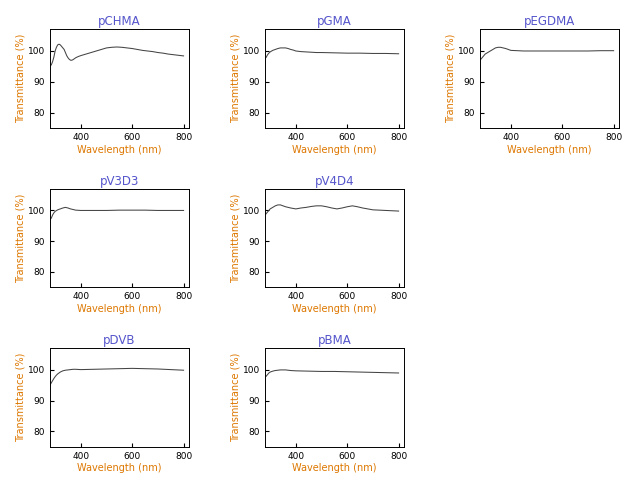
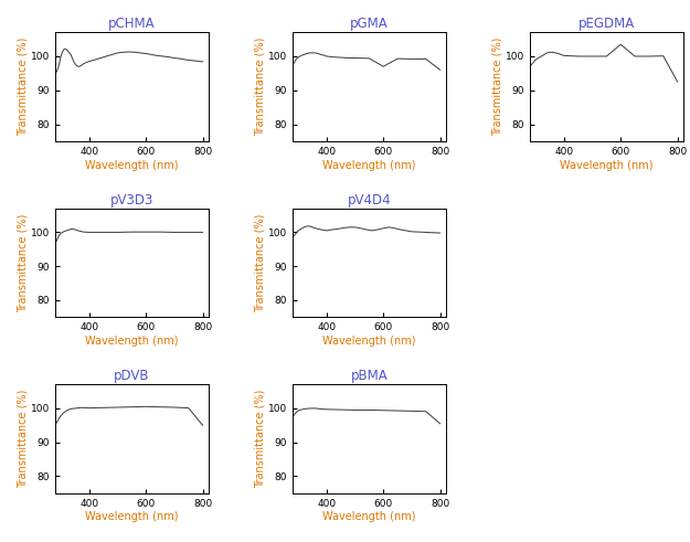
pGMA/600: 99.3 -> 97.0
pGMA/800: 99.1 -> 96.0
pEGDMA/600: 100.0 -> 103.5
pEGDMA/800: 100.1 -> 92.5
pDVB/800: 99.9 -> 95.0
pBMA/800: 99.0 -> 95.5
